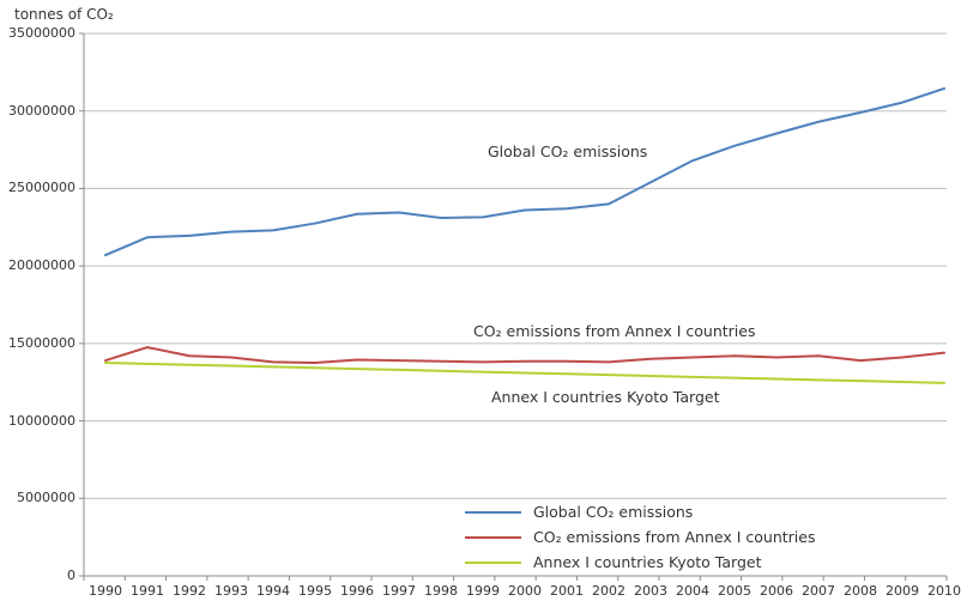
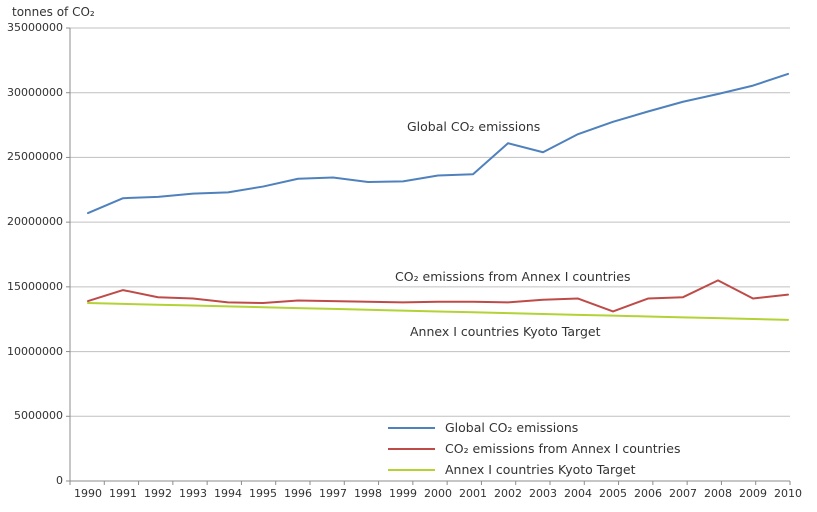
Global CO₂ emissions/2002: 24000000 -> 26100000
CO₂ emissions from Annex I countries/2005: 14200000 -> 13100000
CO₂ emissions from Annex I countries/2008: 13900000 -> 15500000
